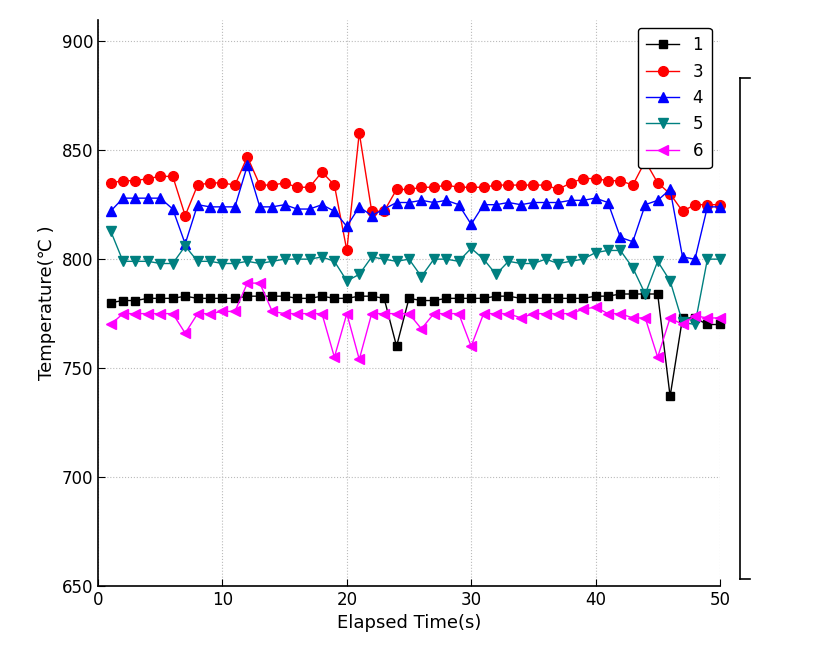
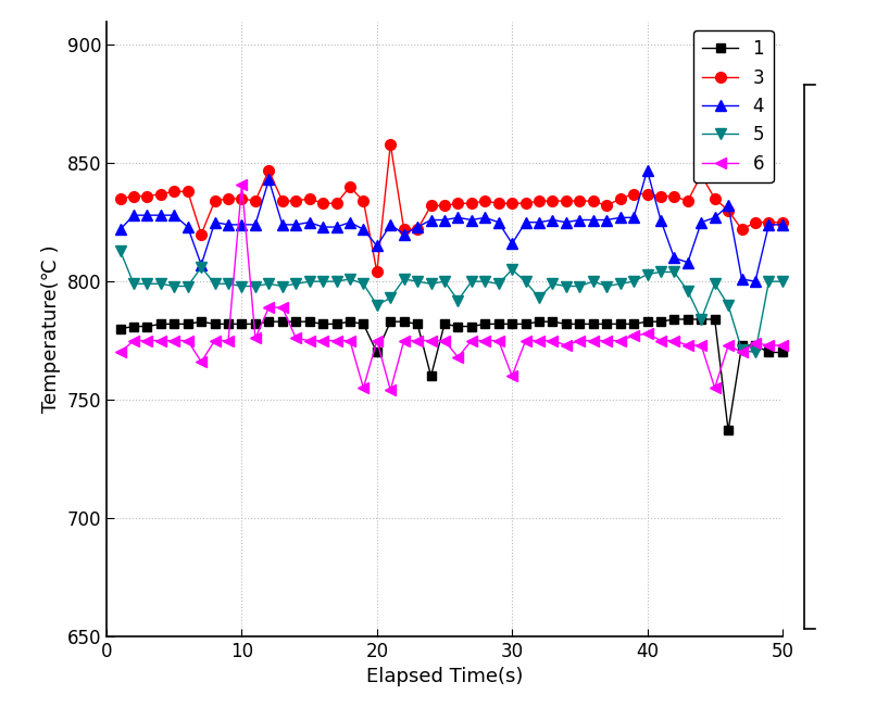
6/10: 776 -> 841
1/20: 782 -> 770
4/40: 828 -> 847
